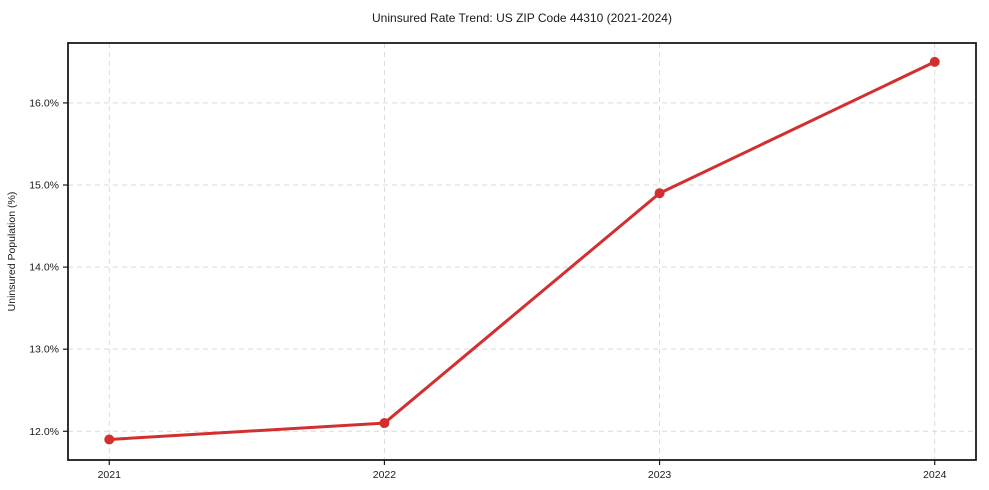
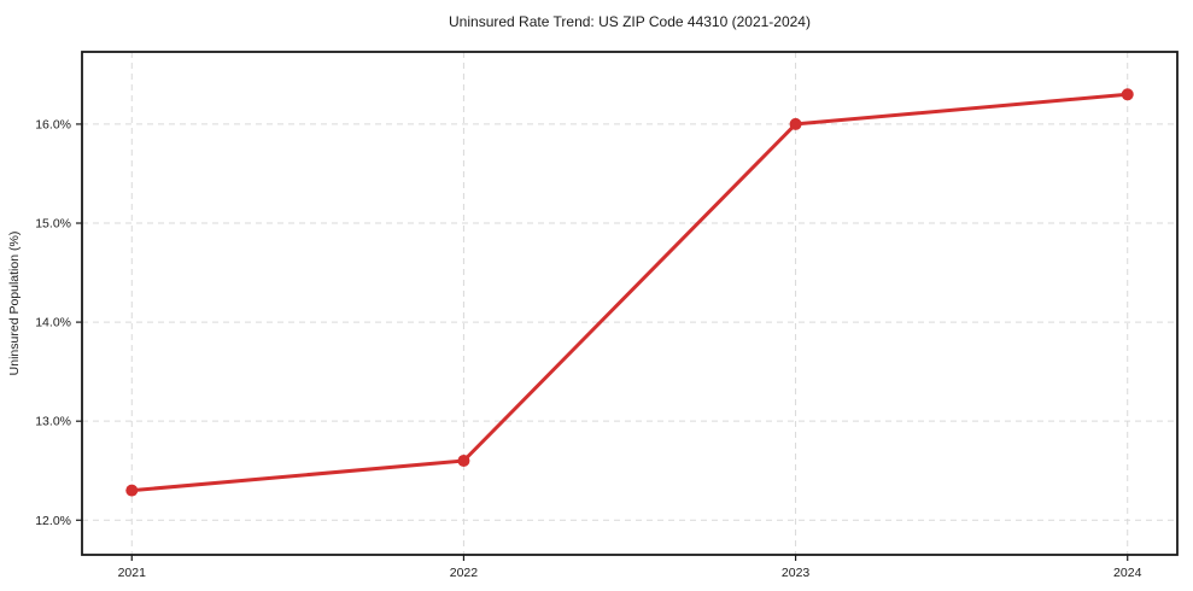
2021: 11.9% -> 12.3%
2022: 12.1% -> 12.6%
2023: 14.9% -> 16.0%
2024: 16.5% -> 16.3%
